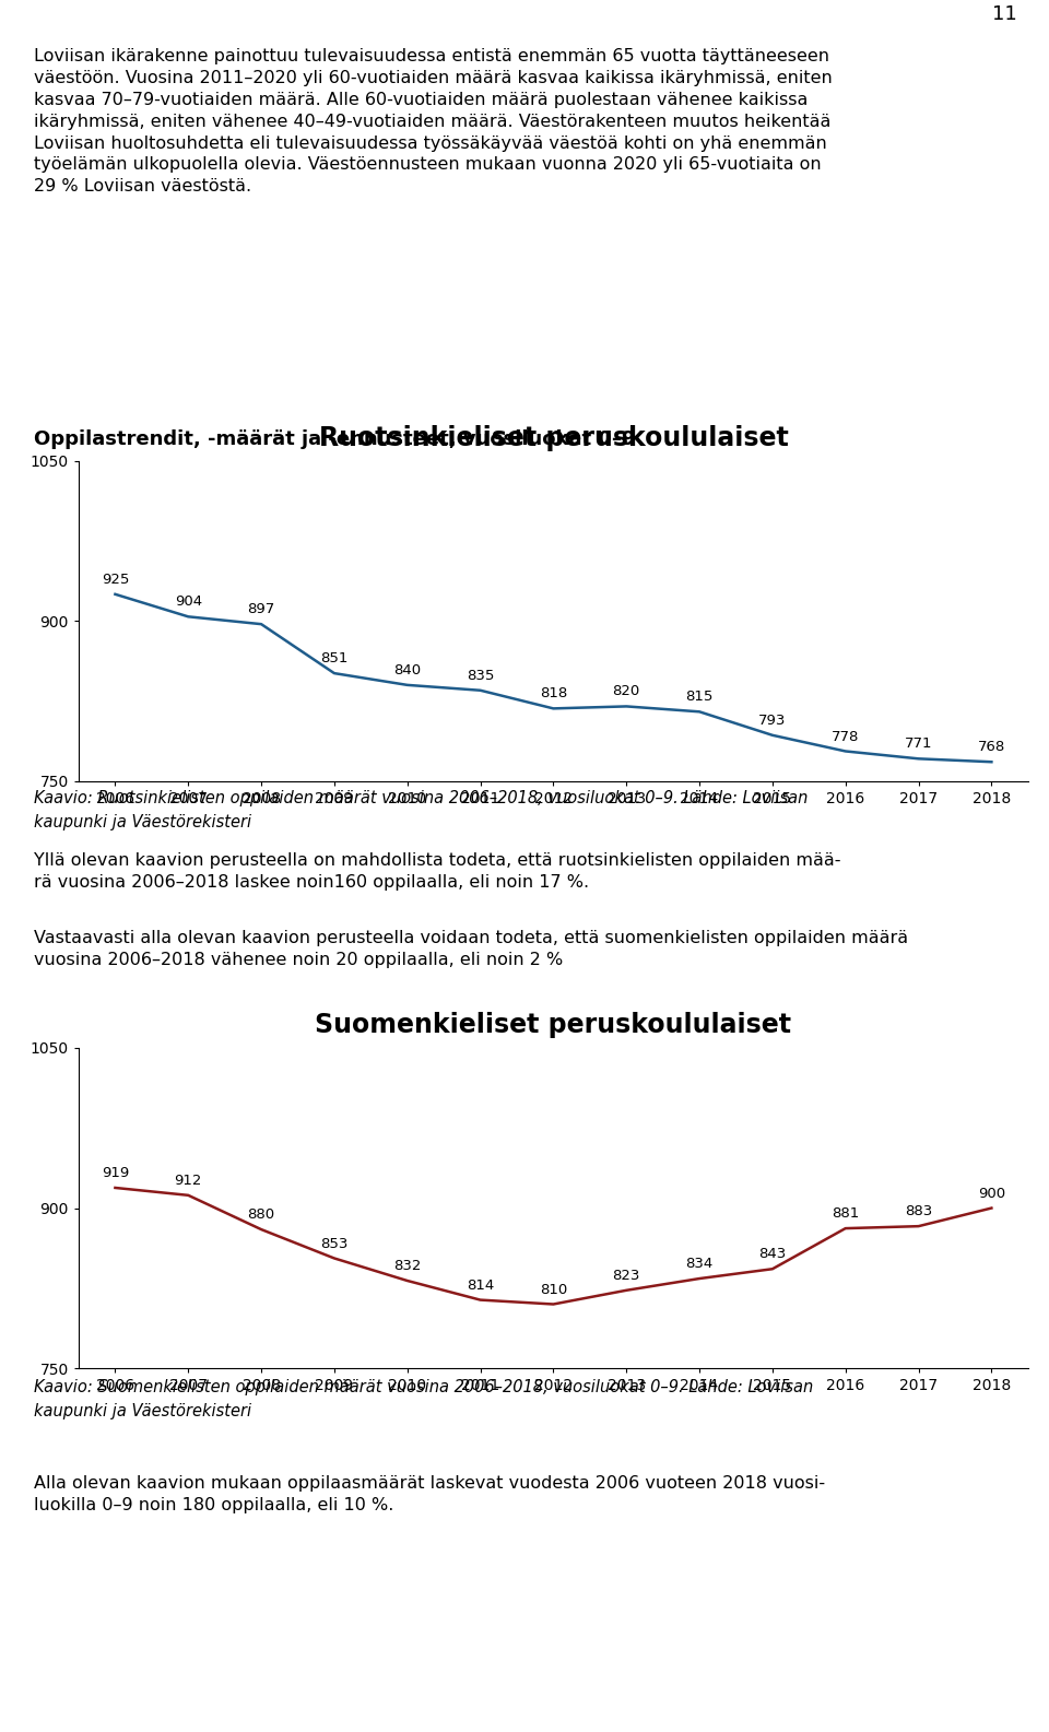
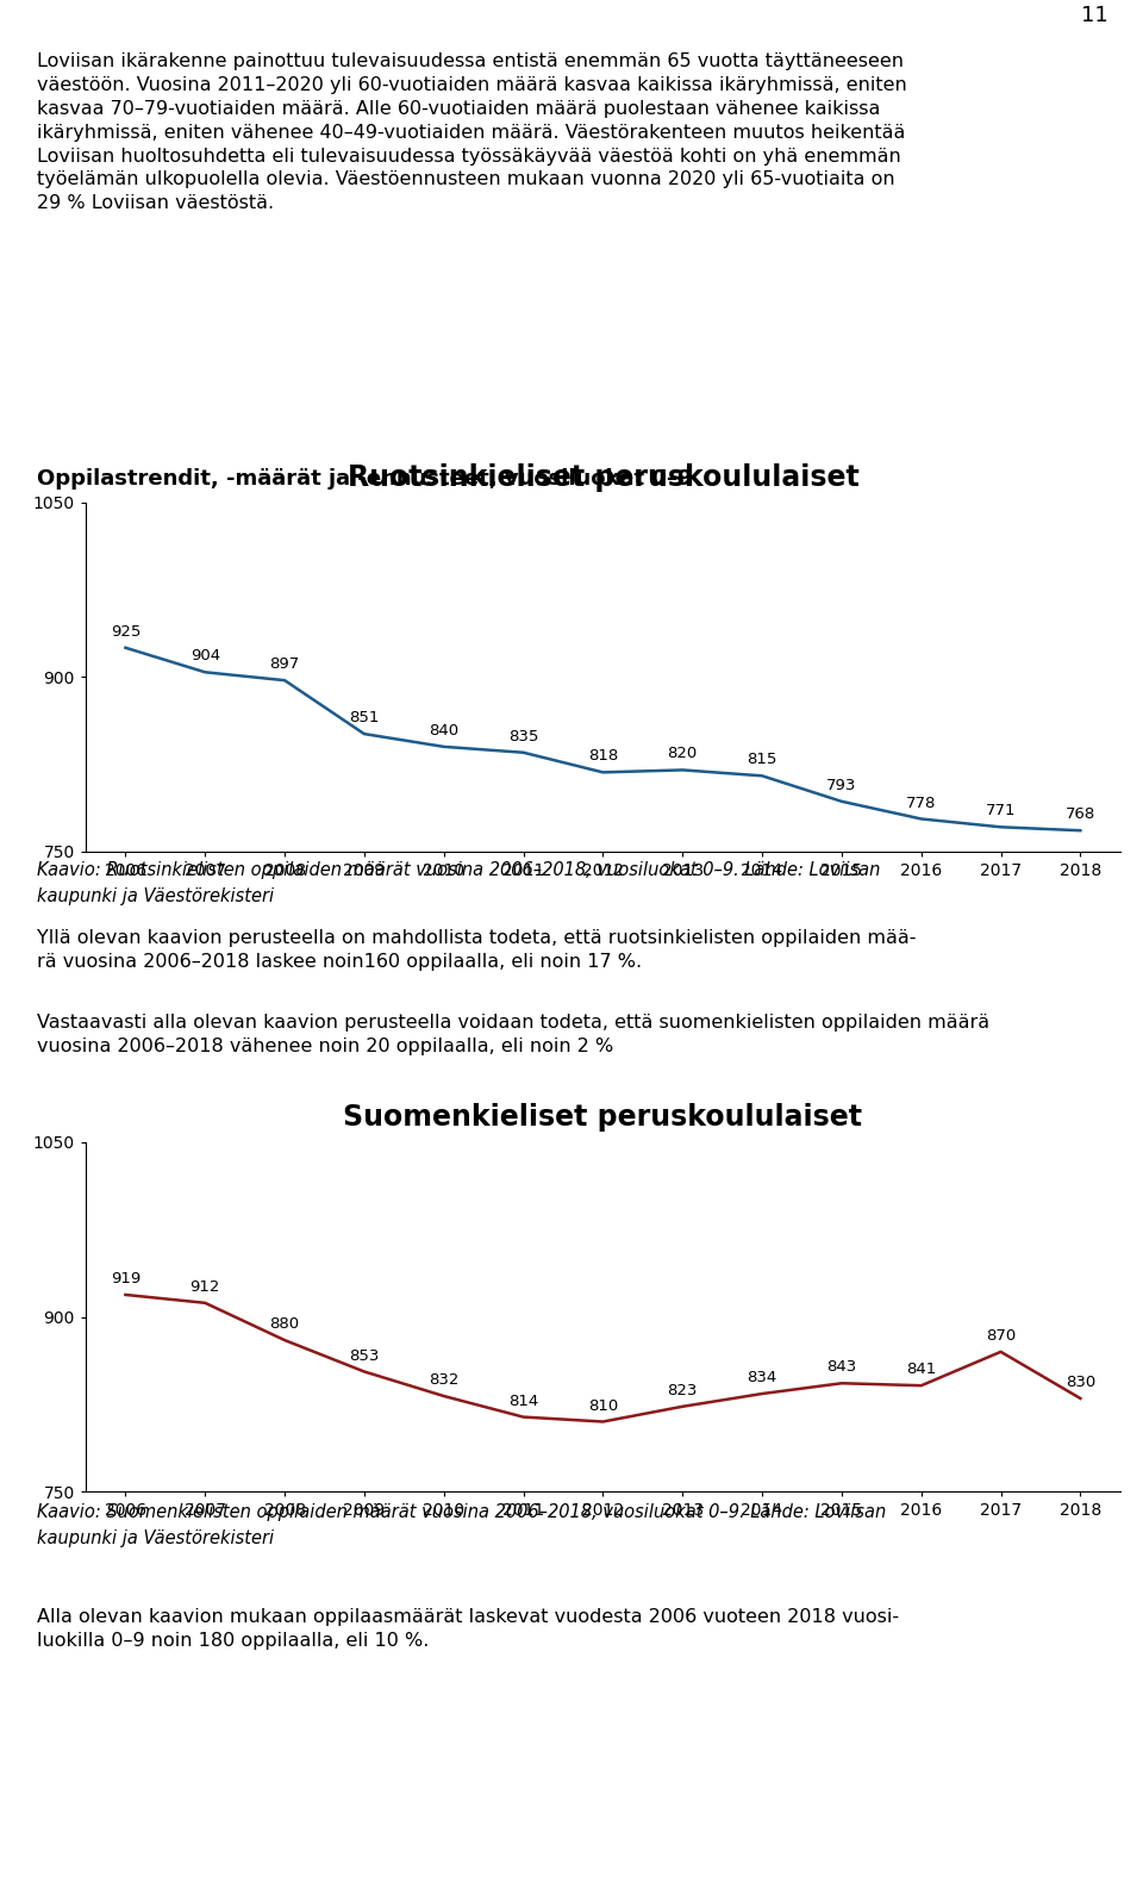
Suomenkieliset peruskoululaiset/2016: 881 -> 841
Suomenkieliset peruskoululaiset/2017: 883 -> 870
Suomenkieliset peruskoululaiset/2018: 900 -> 830
